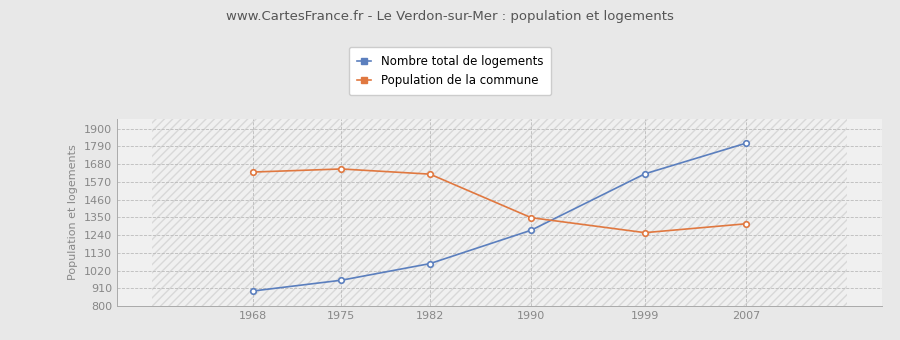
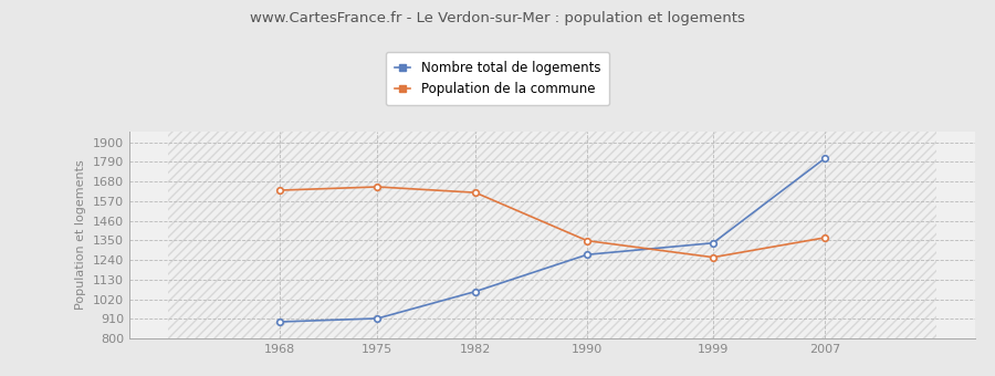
Nombre total de logements/1975: 960 -> 910
Nombre total de logements/1999: 1620 -> 1340
Population de la commune/2007: 1310 -> 1360
